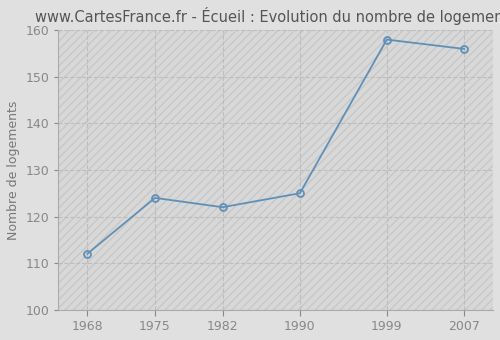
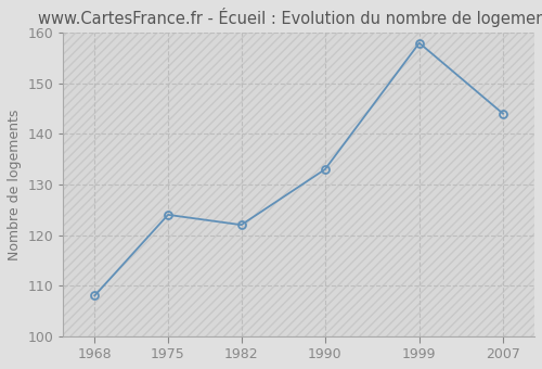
1968: 112 -> 108
1990: 125 -> 133
2007: 156 -> 144
